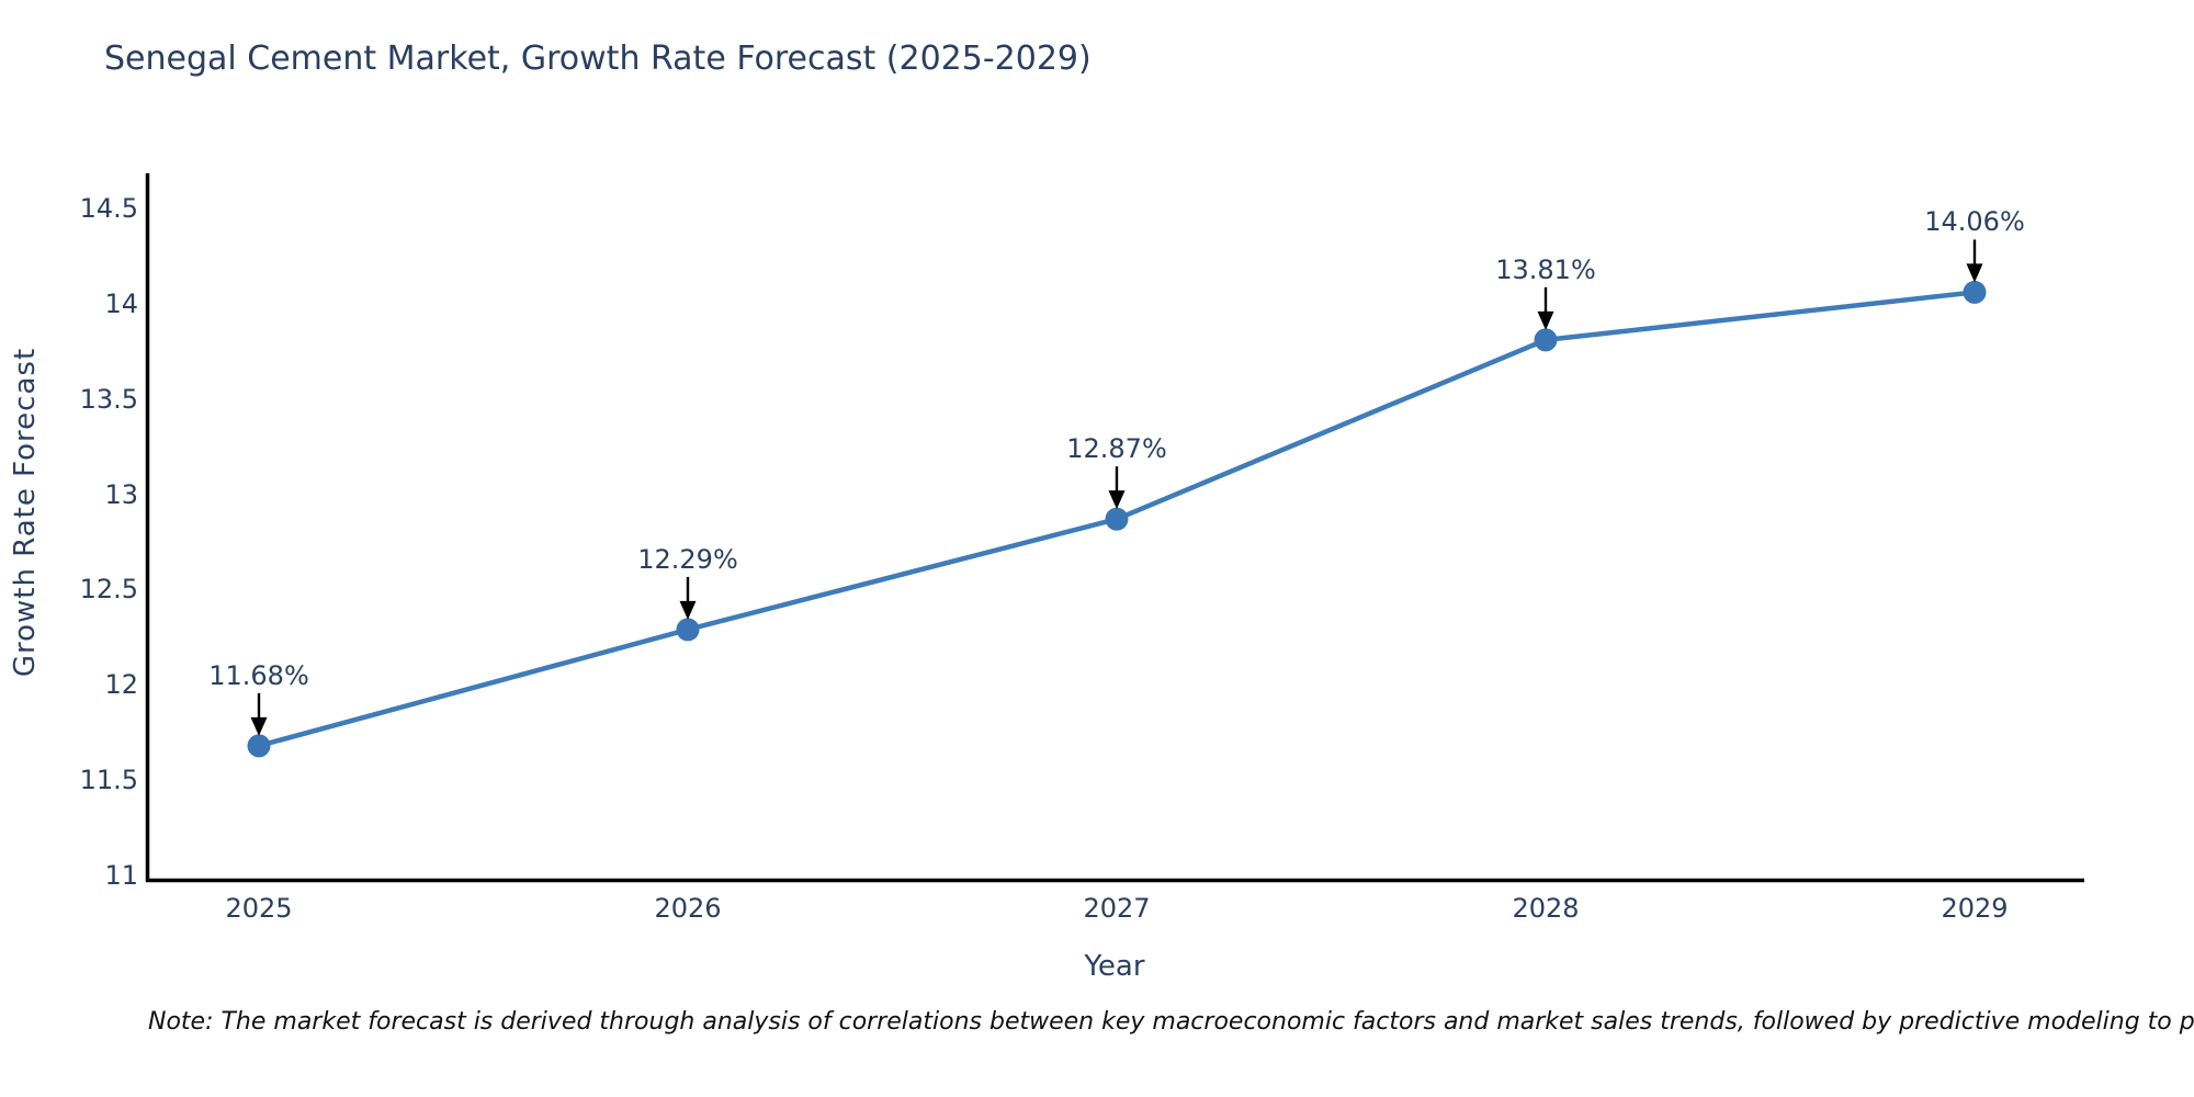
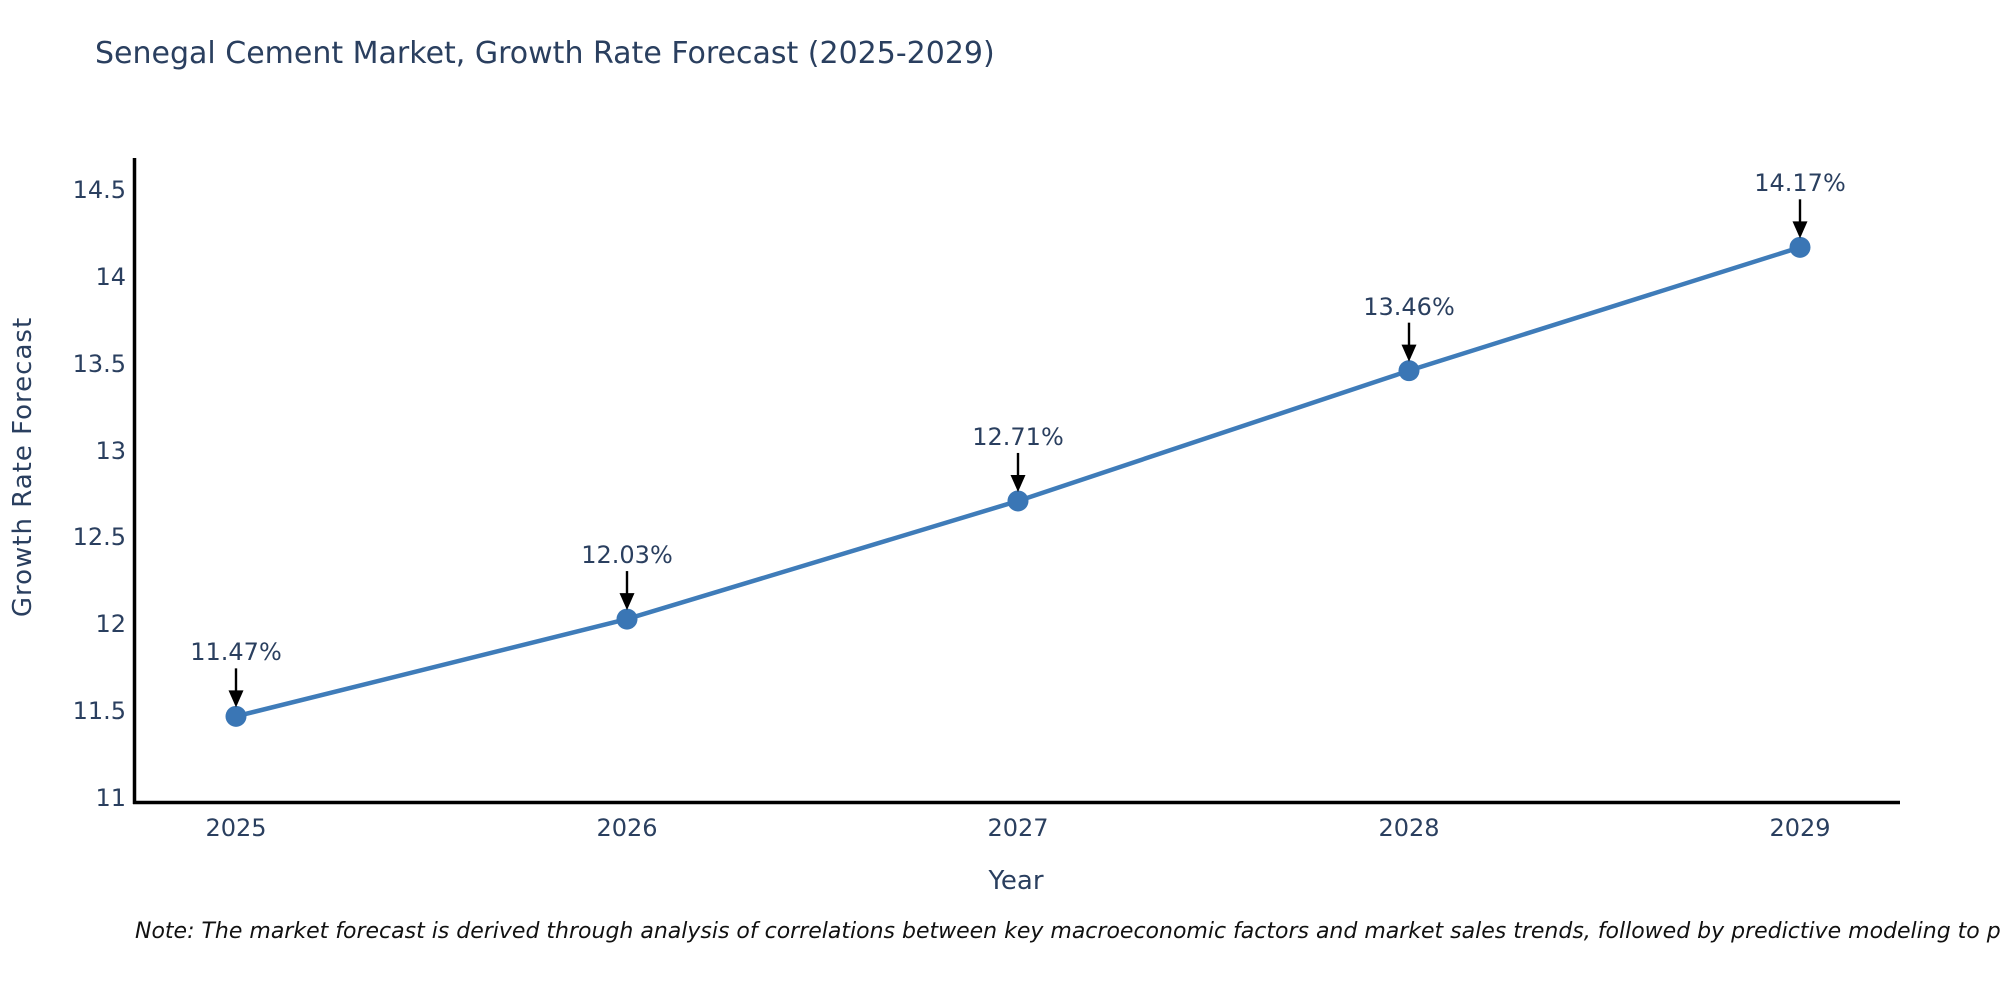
2025: 11.68% -> 11.47%
2026: 12.29% -> 12.03%
2027: 12.87% -> 12.71%
2028: 13.81% -> 13.46%
2029: 14.06% -> 14.17%
